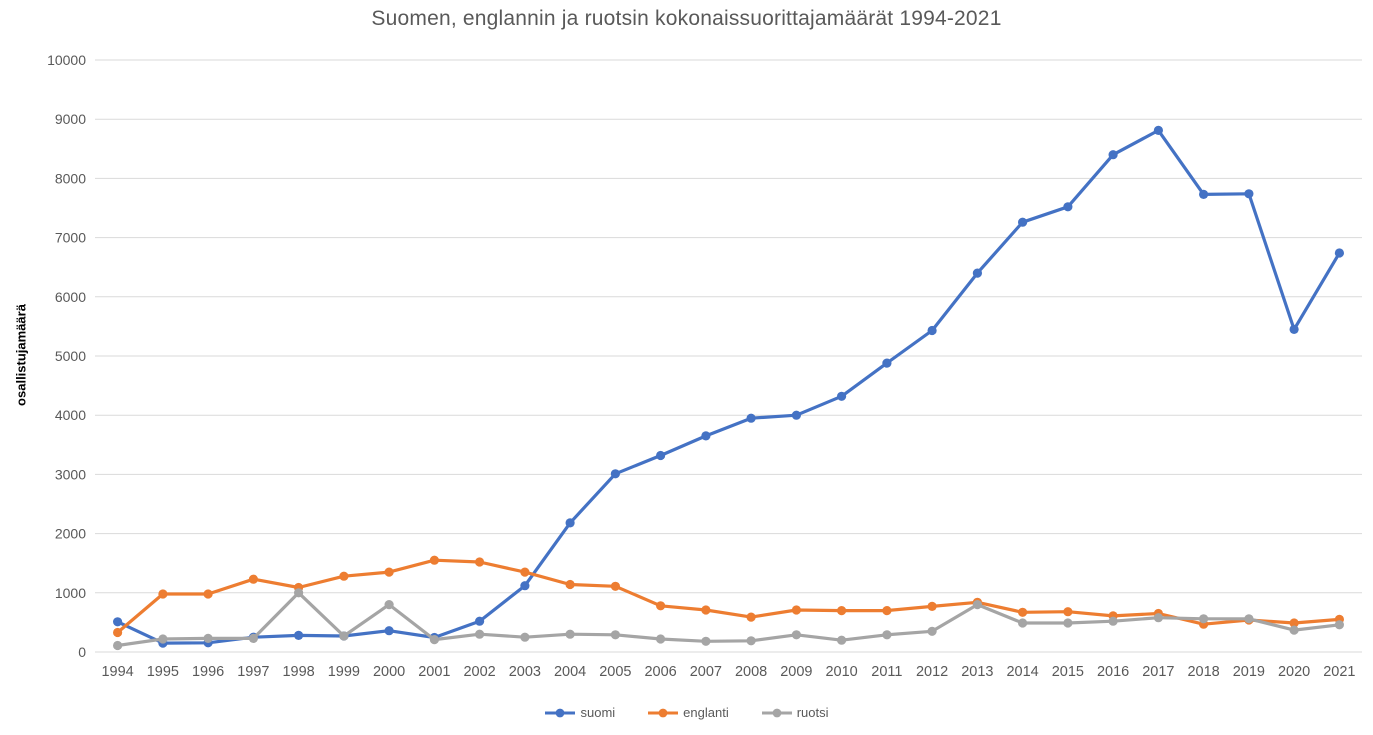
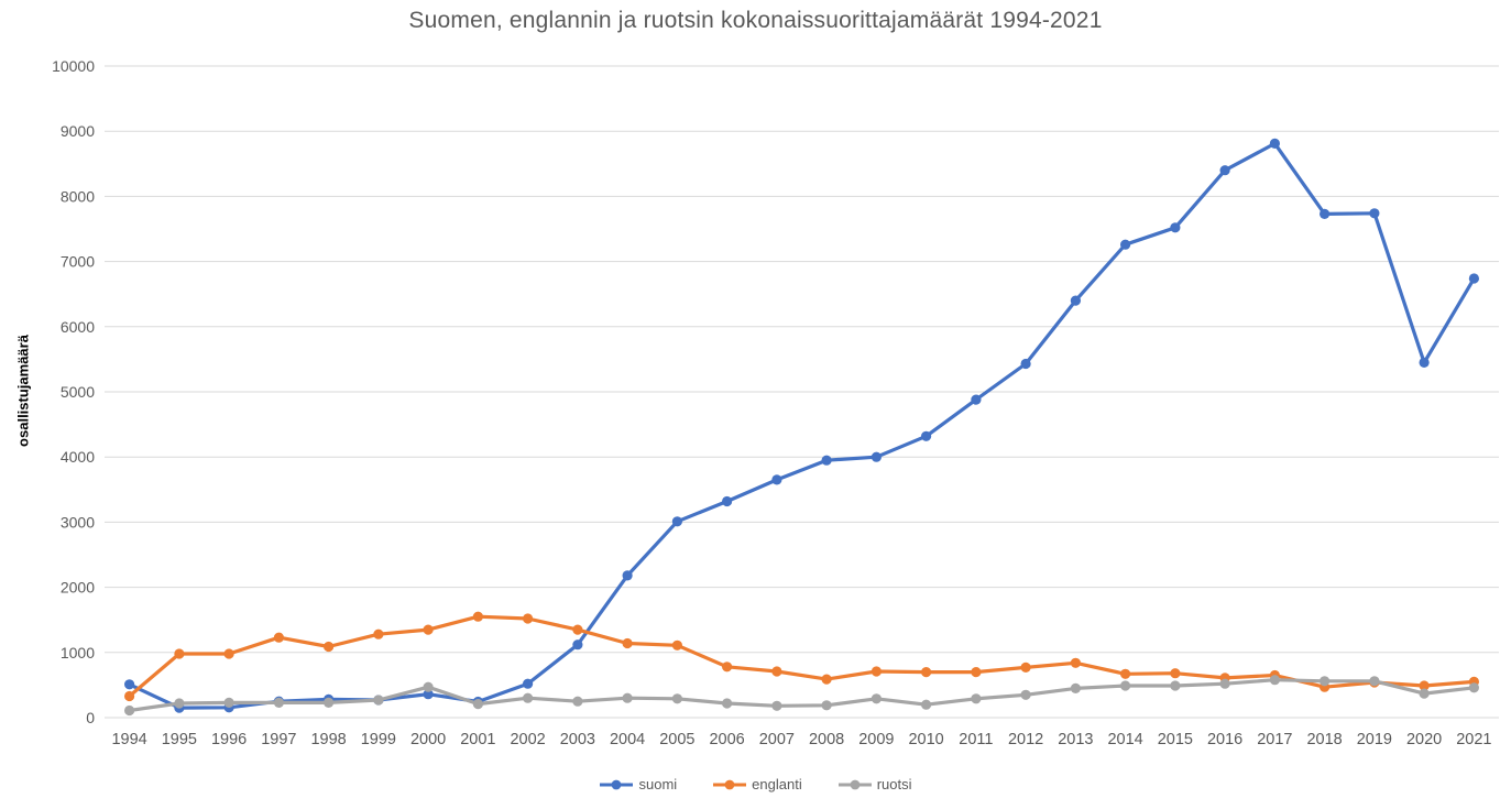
ruotsi/1998: 1000 -> 200
ruotsi/2000: 800 -> 500
ruotsi/2013: 800 -> 400
